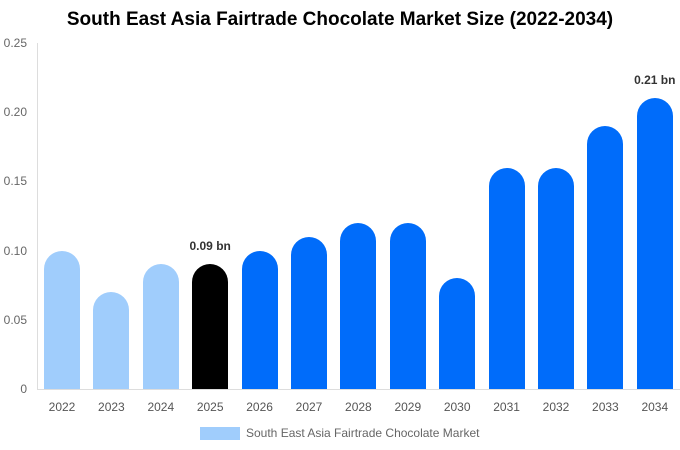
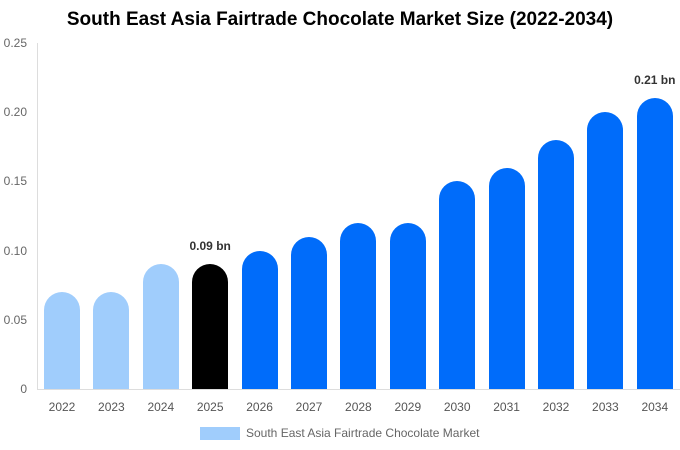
2022: 0.10 -> 0.07
2030: 0.08 -> 0.15
2032: 0.16 -> 0.18
2033: 0.19 -> 0.20
